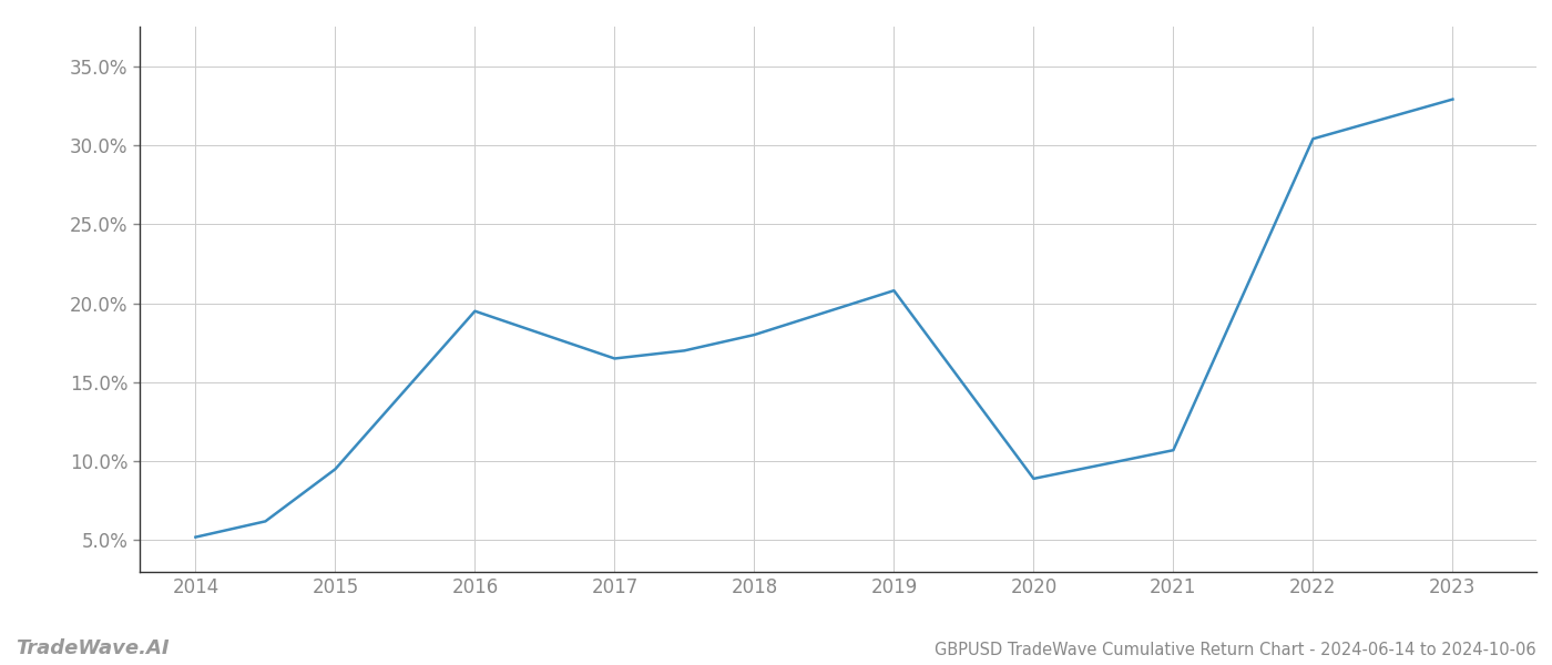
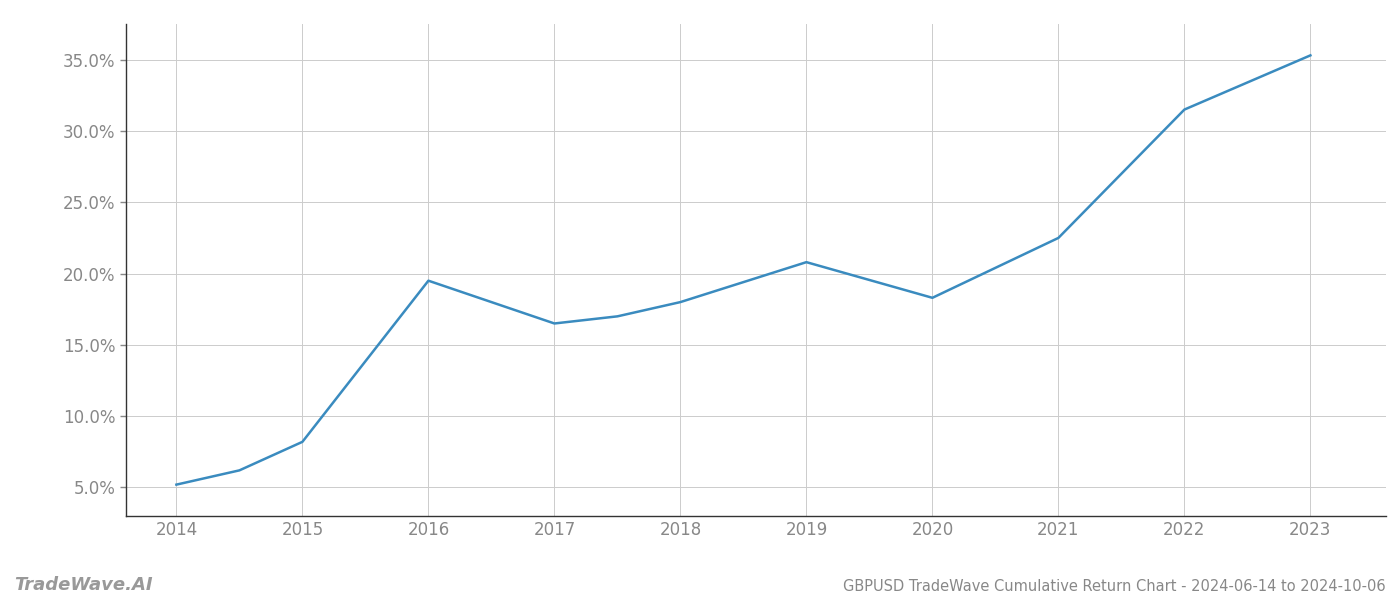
2015: 9.5% -> 8.2%
2020: 8.9% -> 18.3%
2021: 10.7% -> 22.5%
2022: 30.4% -> 31.5%
2023: 32.9% -> 35.3%
